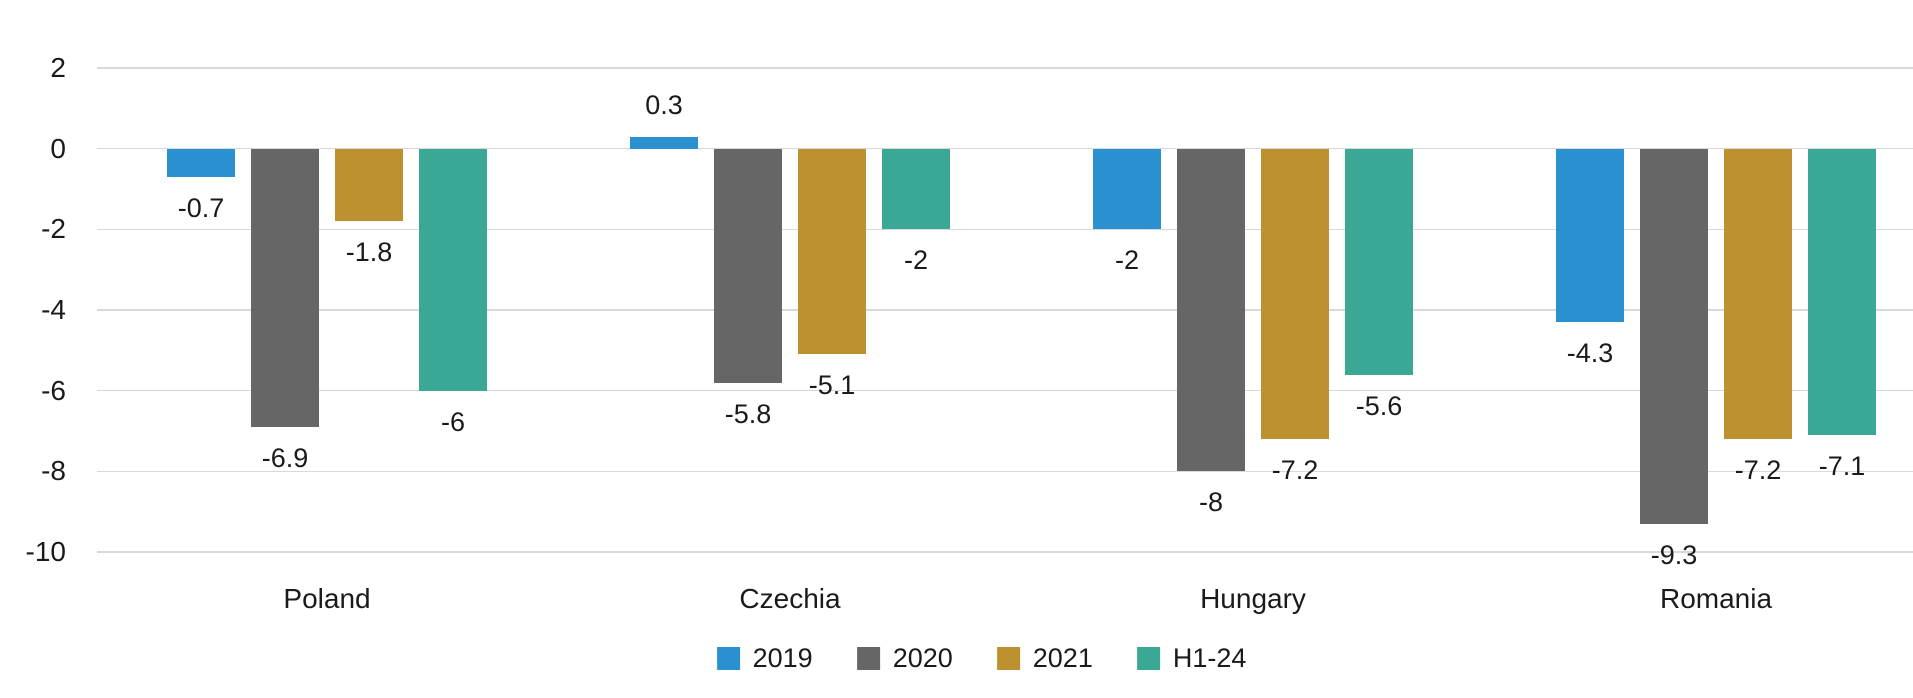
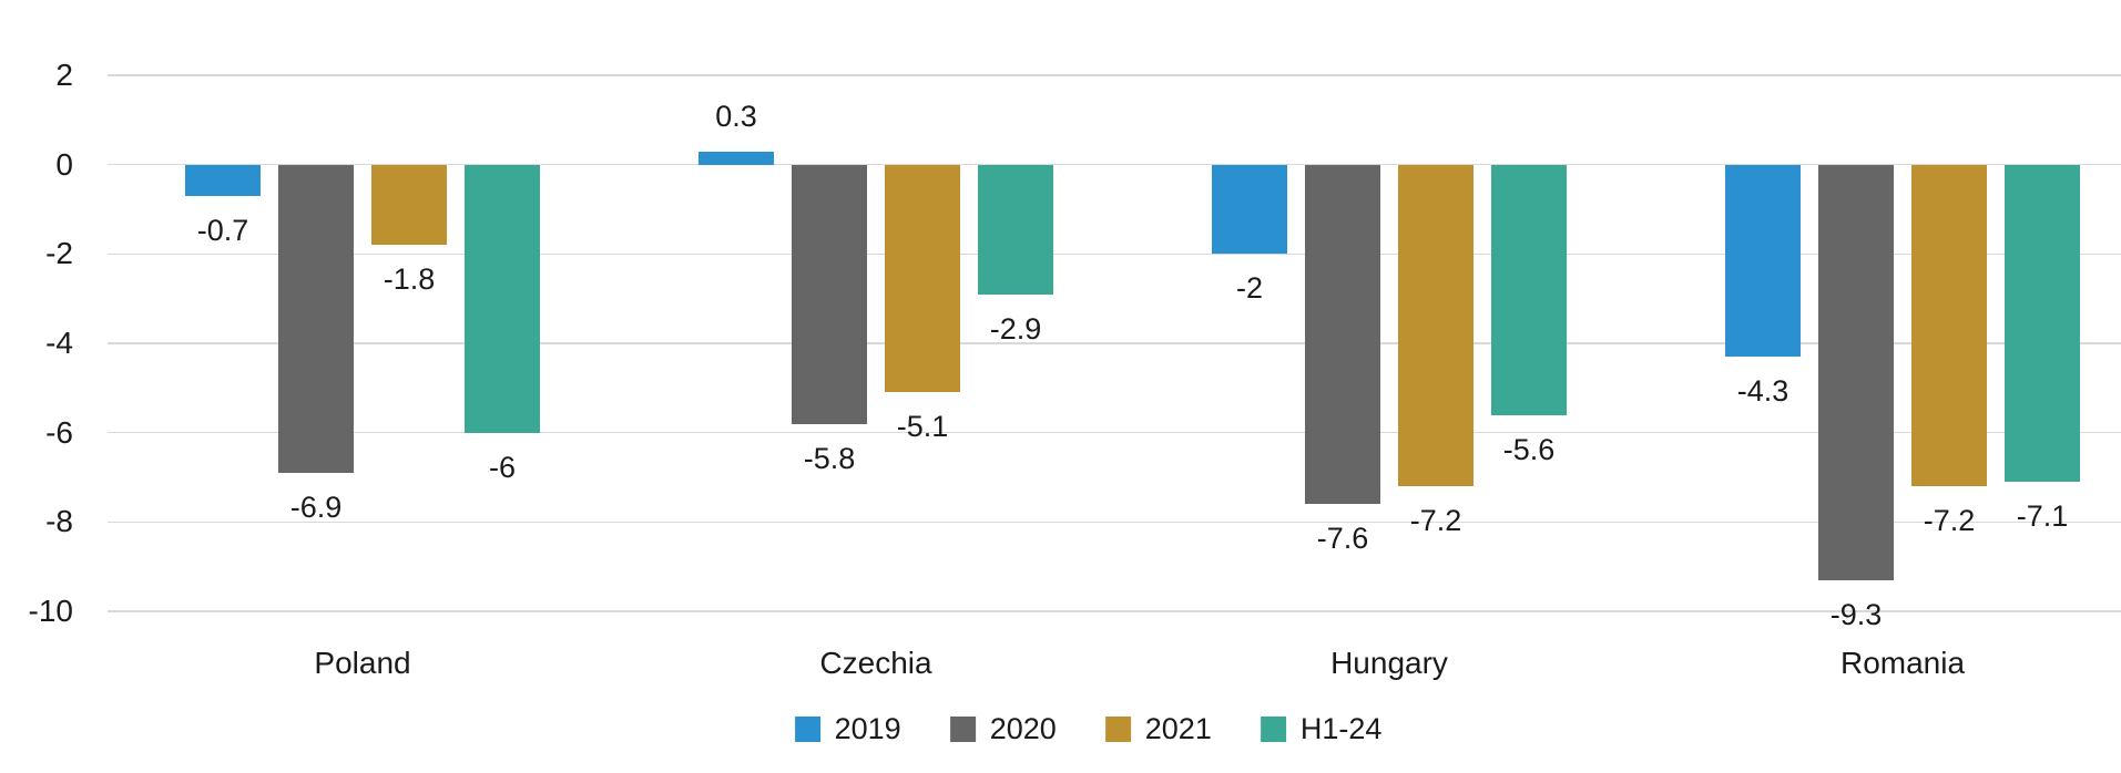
H1-24/Czechia: -2 -> -2.9
2020/Hungary: -8 -> -7.6
